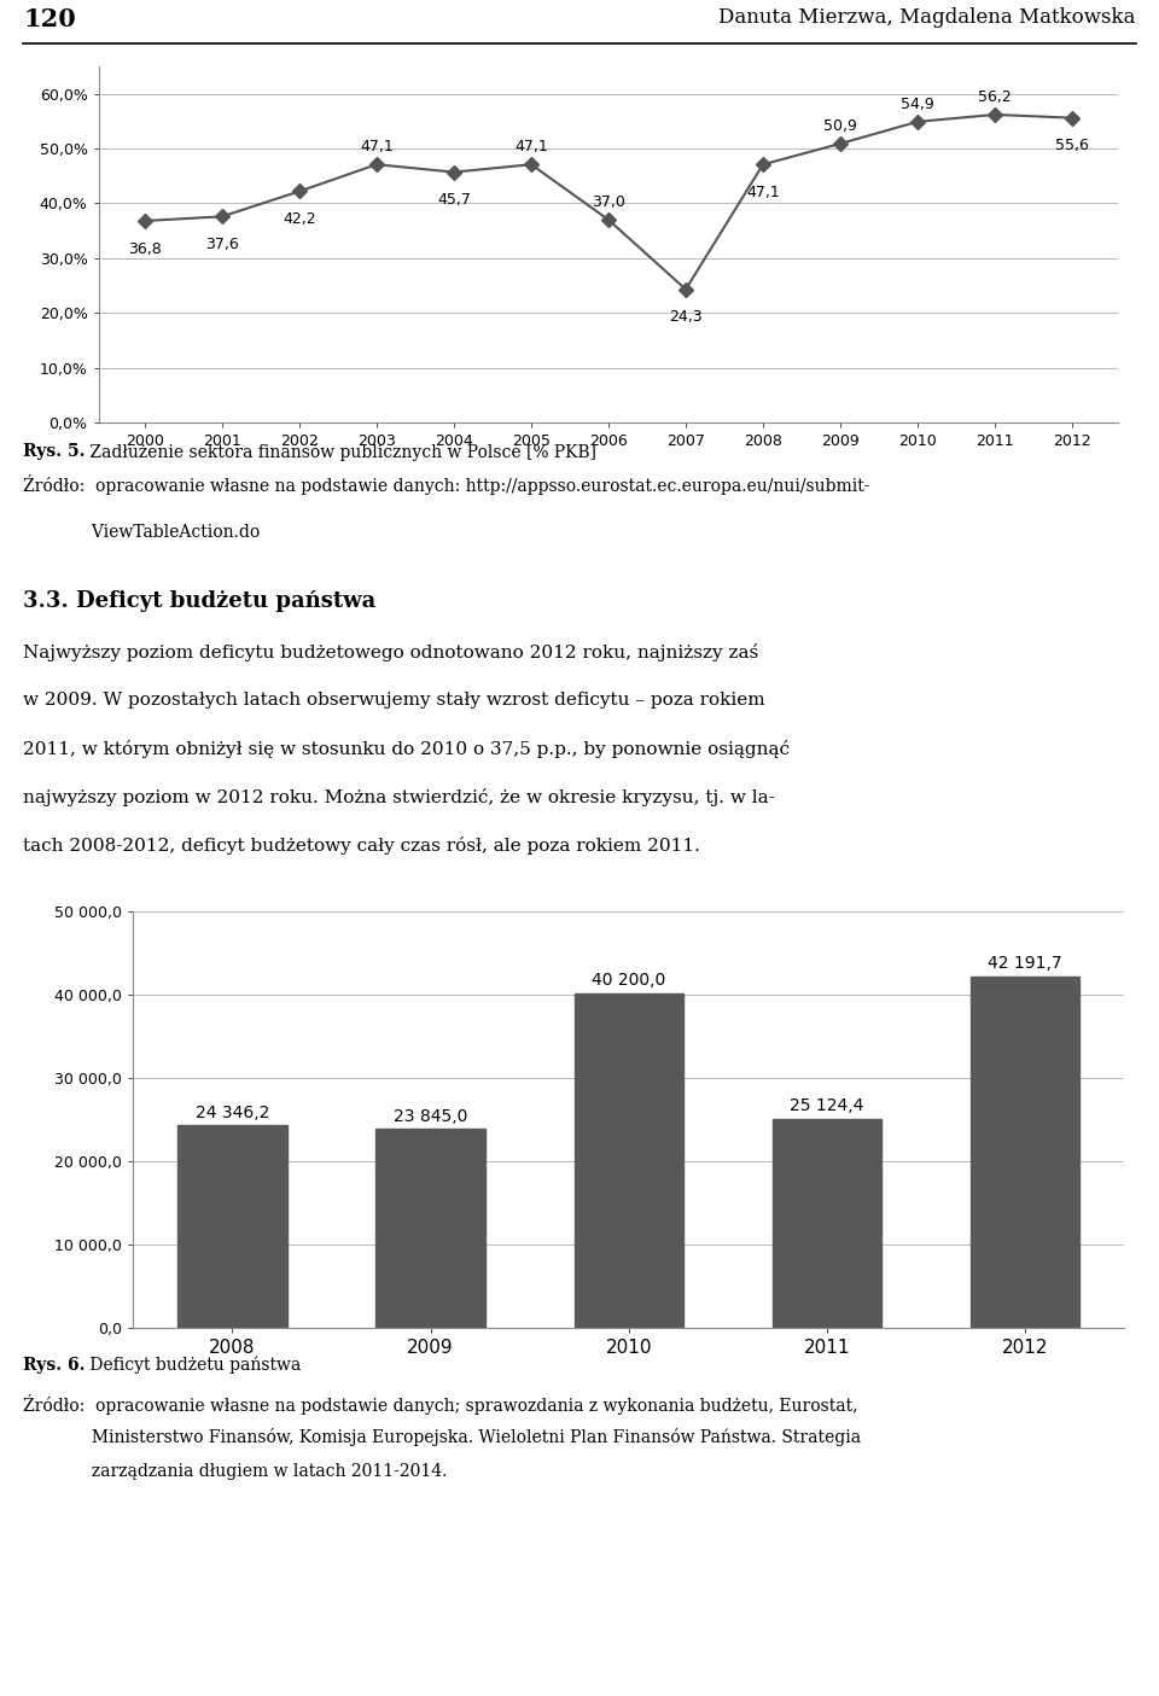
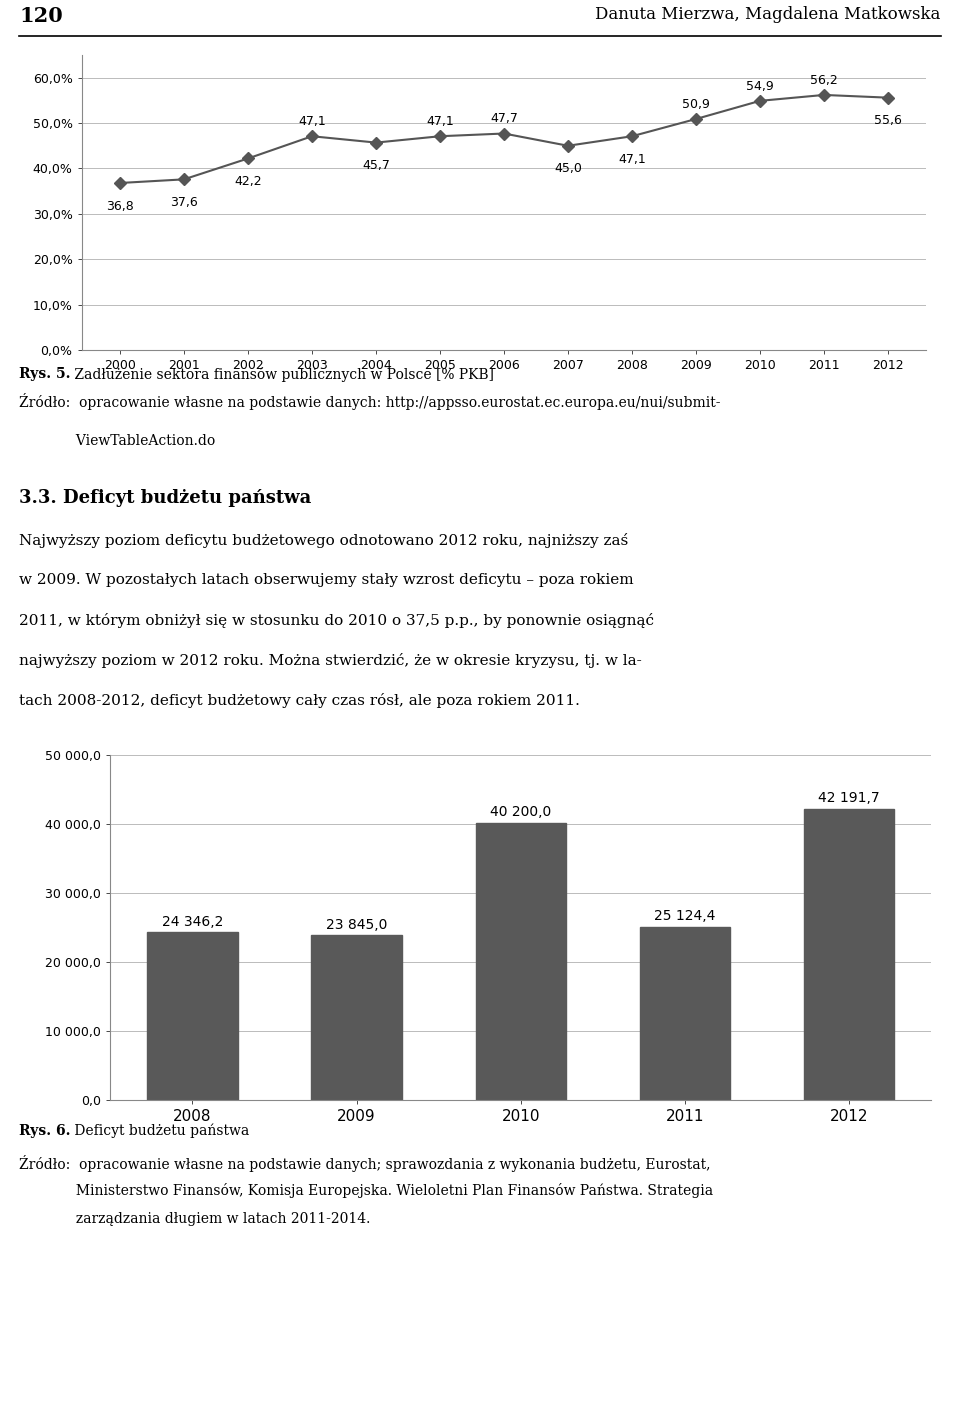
2006: 37,0 -> 47,7
2007: 24,3 -> 45,0
